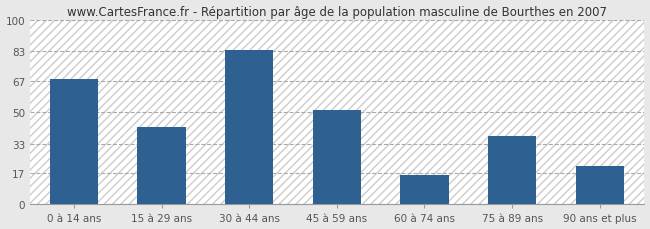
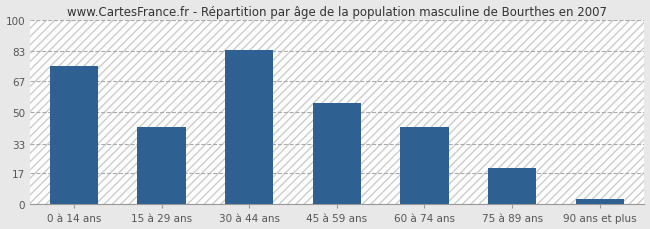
0 à 14 ans: 68 -> 75
45 à 59 ans: 51 -> 55
60 à 74 ans: 16 -> 42
75 à 89 ans: 37 -> 20
90 ans et plus: 21 -> 3
